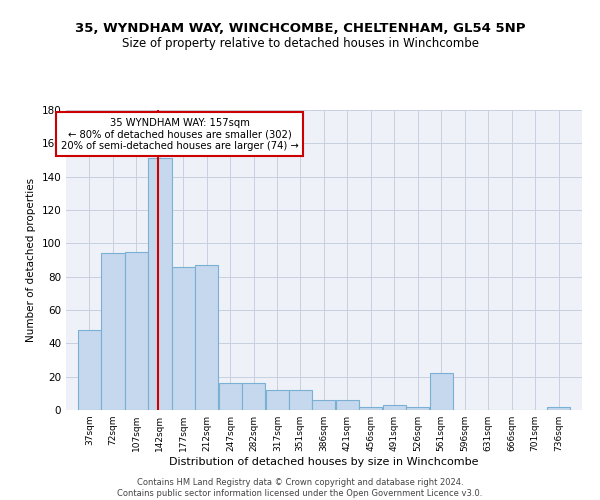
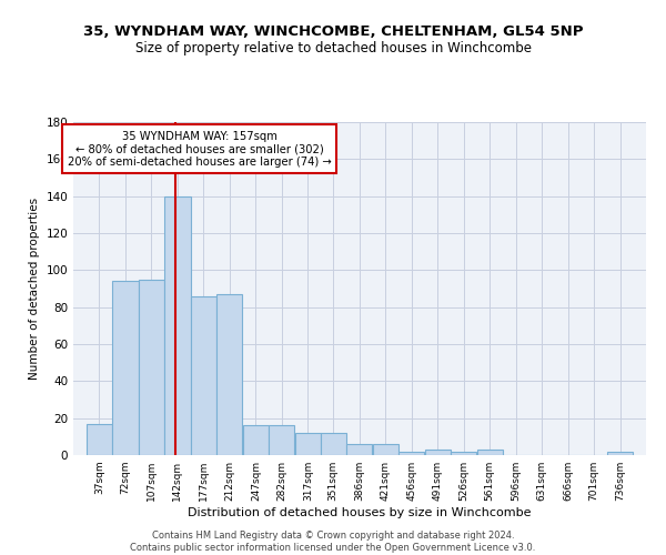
37sqm: 48 -> 17
142sqm: 151 -> 140
561sqm: 22 -> 3
